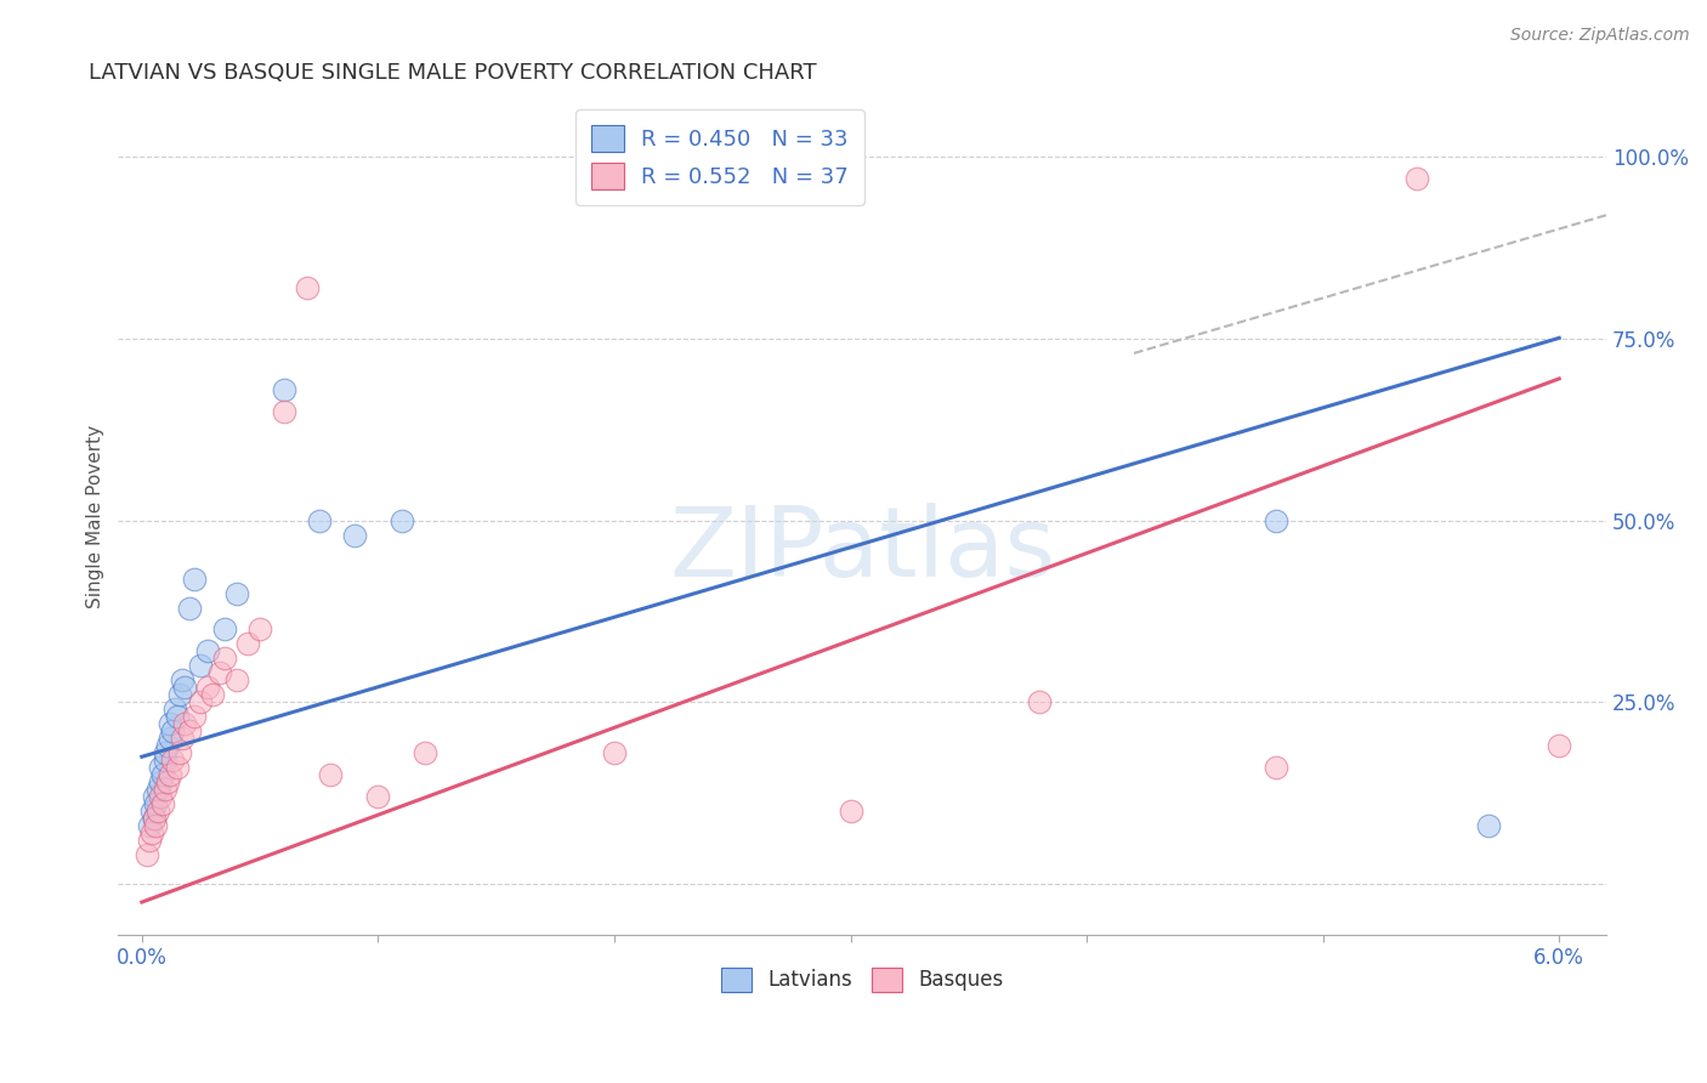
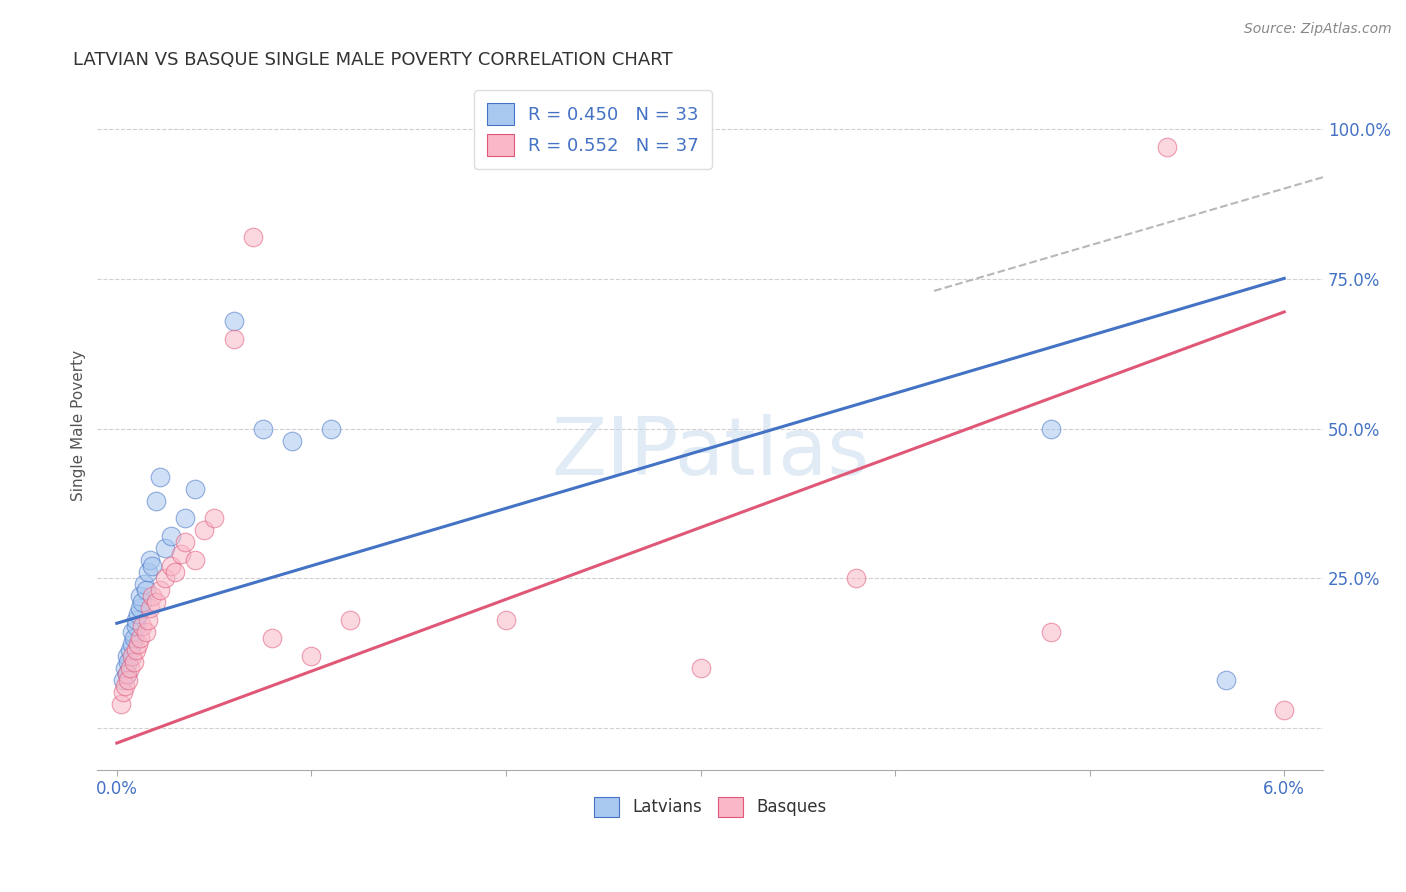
Basques/6.0%: 19% -> 3%
